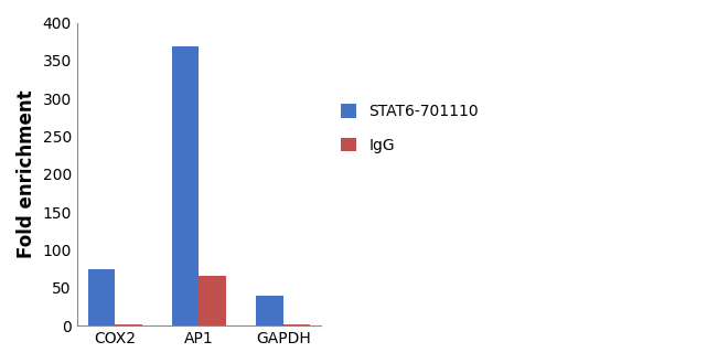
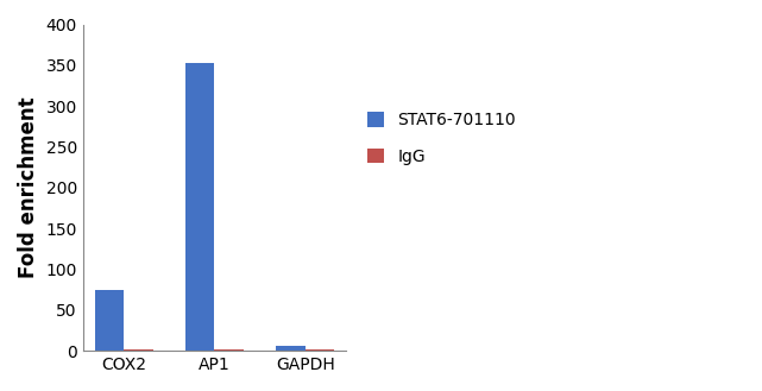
STAT6-701110/AP1: 368 -> 353
IgG/AP1: 66 -> 2
STAT6-701110/GAPDH: 40 -> 6
